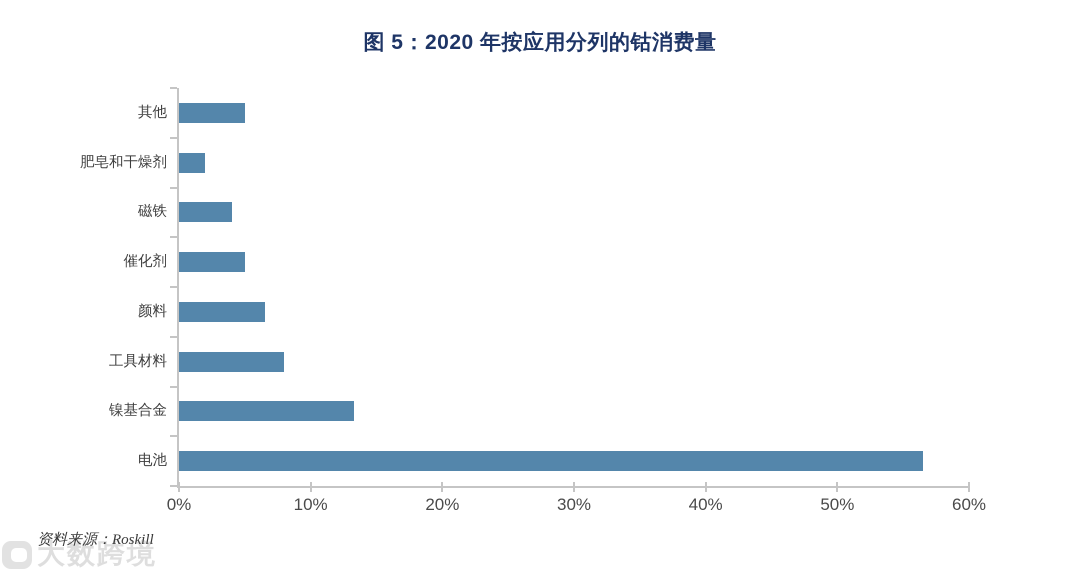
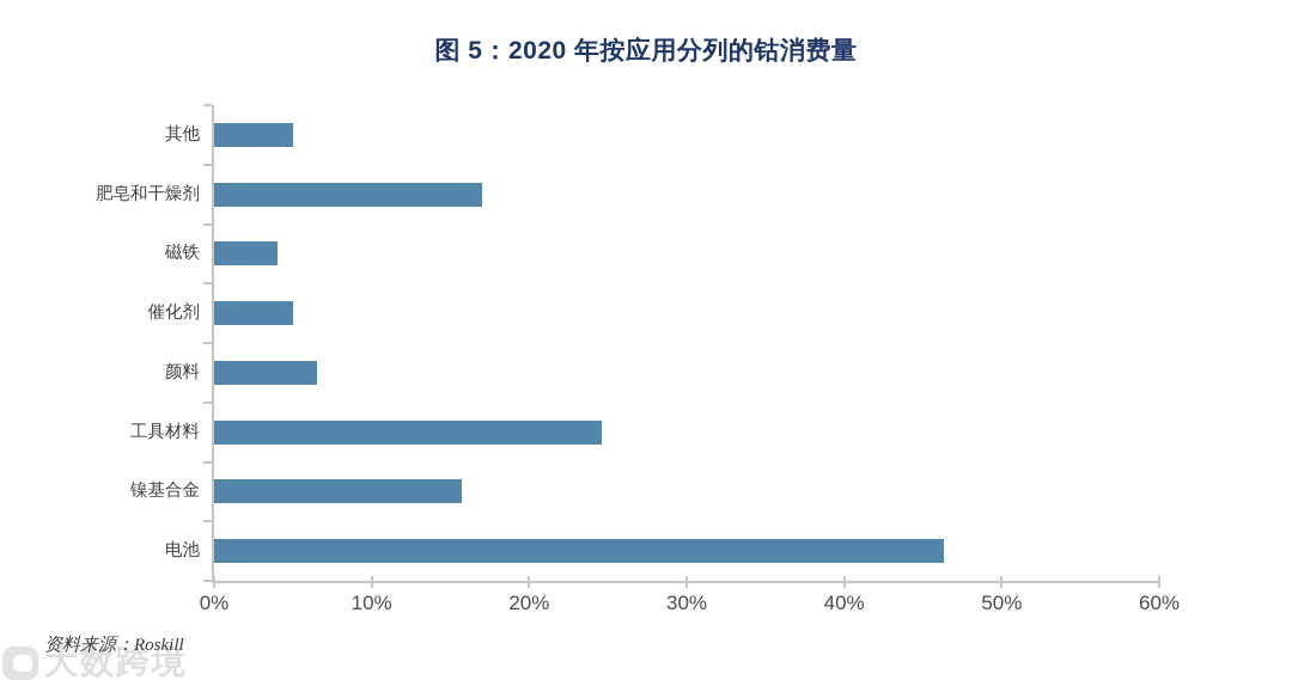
肥皂和干燥剂: 2.0% -> 17.0%
工具材料: 8.0% -> 24.6%
镍基合金: 13.3% -> 15.7%
电池: 56.5% -> 46.3%
